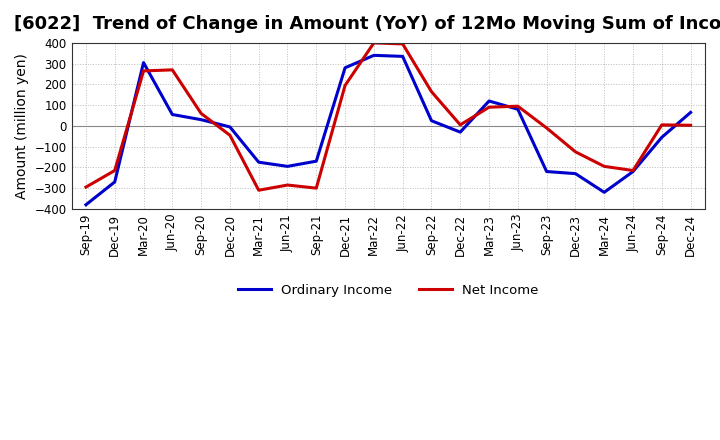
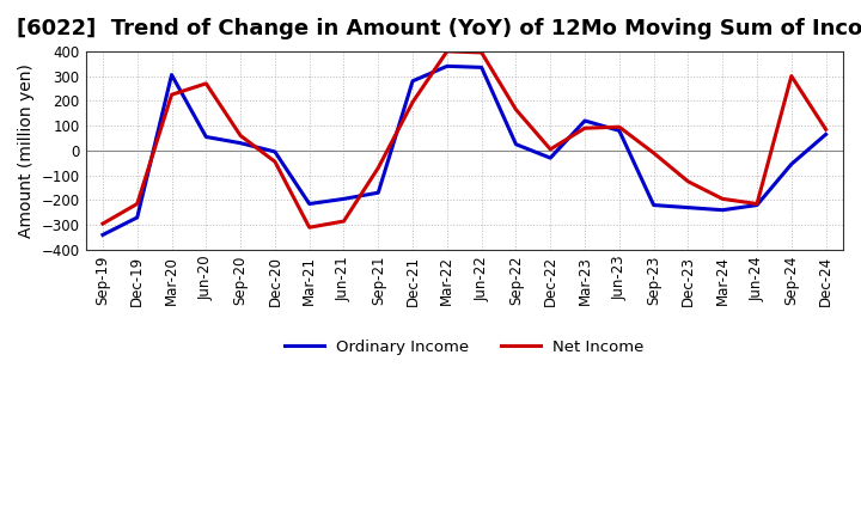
Ordinary Income/Sep-19: -380 -> -340
Net Income/Mar-20: 265 -> 225
Ordinary Income/Mar-21: -175 -> -215
Net Income/Sep-21: -300 -> -70
Ordinary Income/Mar-24: -320 -> -240
Net Income/Sep-24: 5 -> 300
Net Income/Dec-24: 3 -> 85
